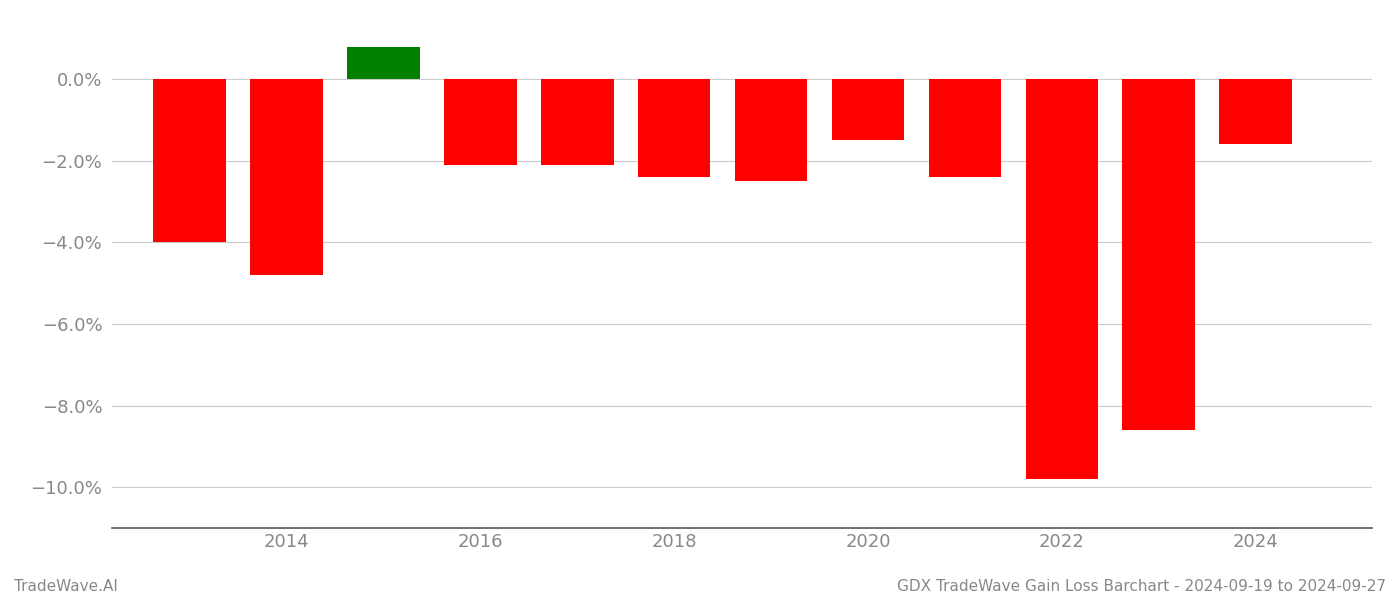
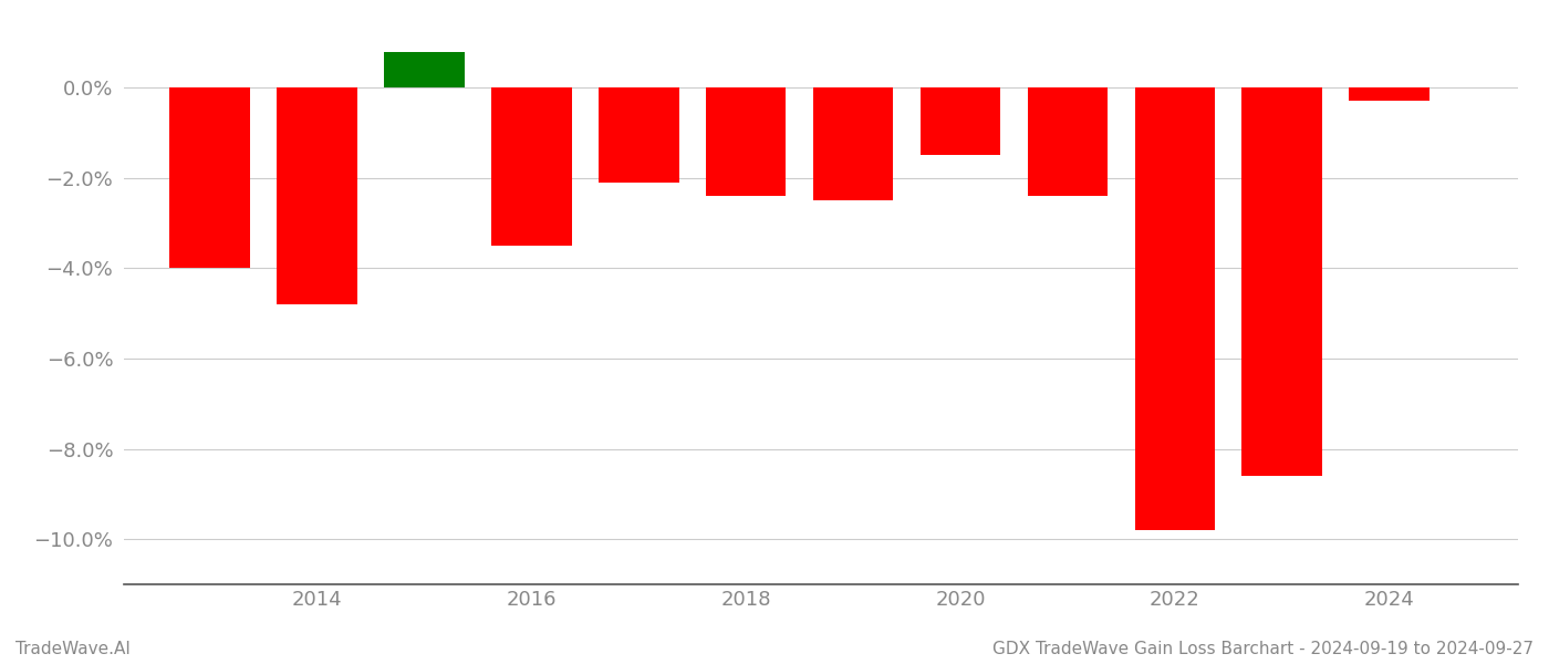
2016: -2.1% -> -3.5%
2024: -1.6% -> -0.3%
